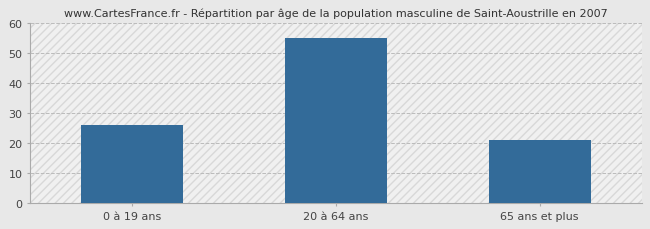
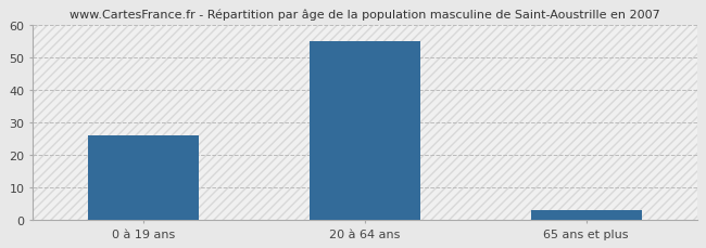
65 ans et plus: 21 -> 3
